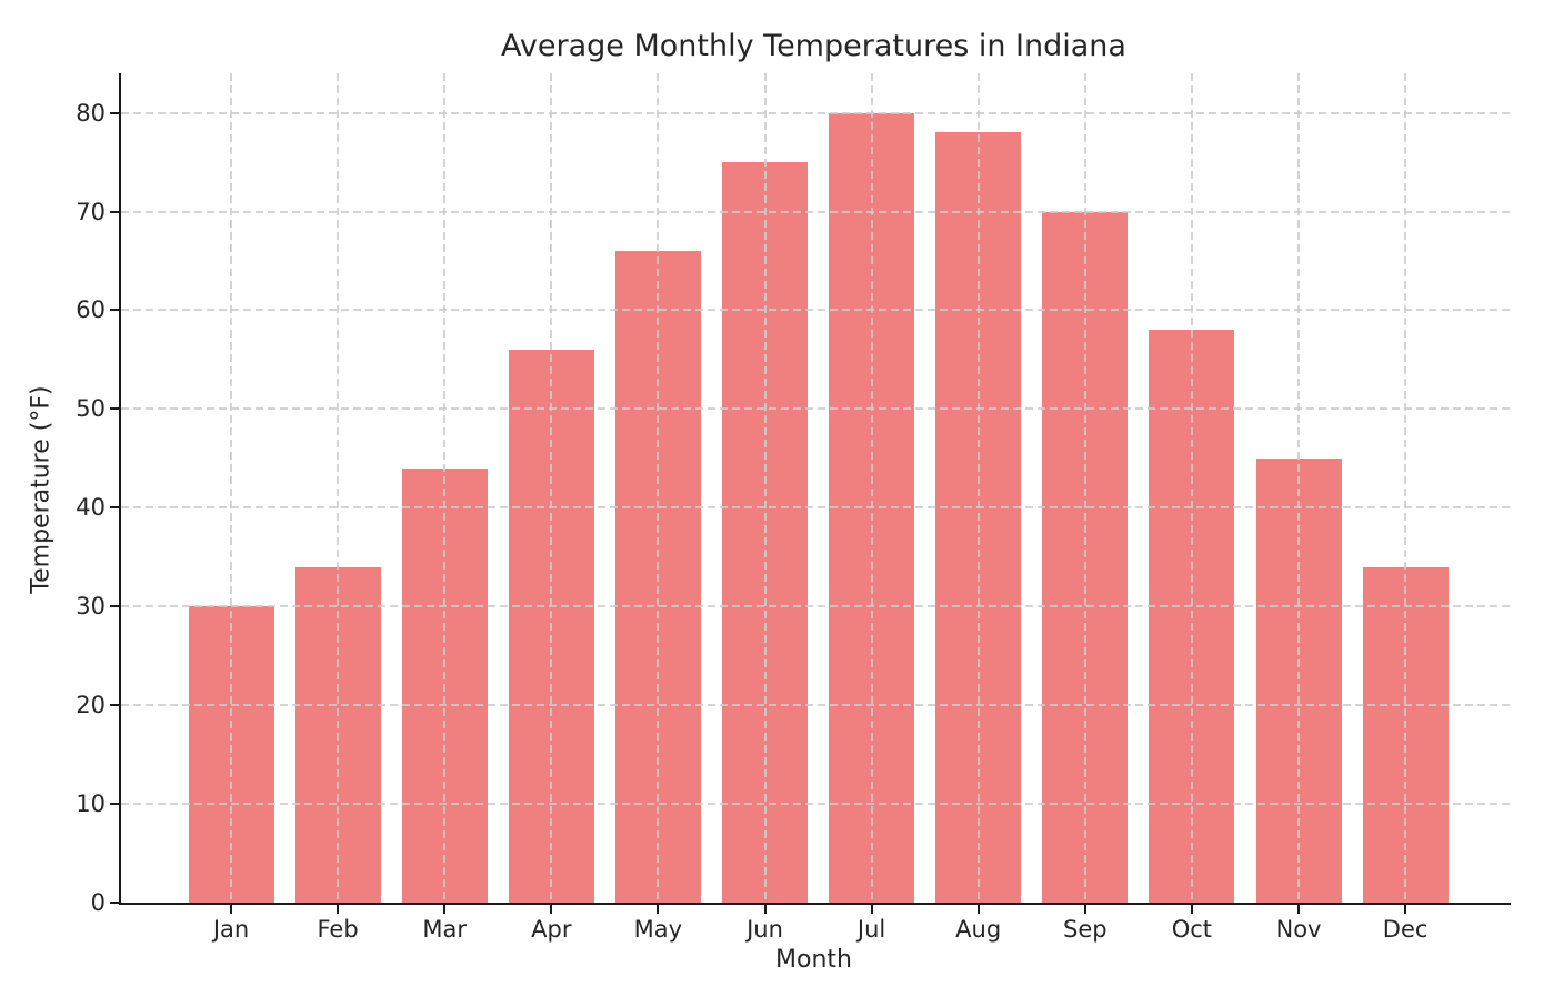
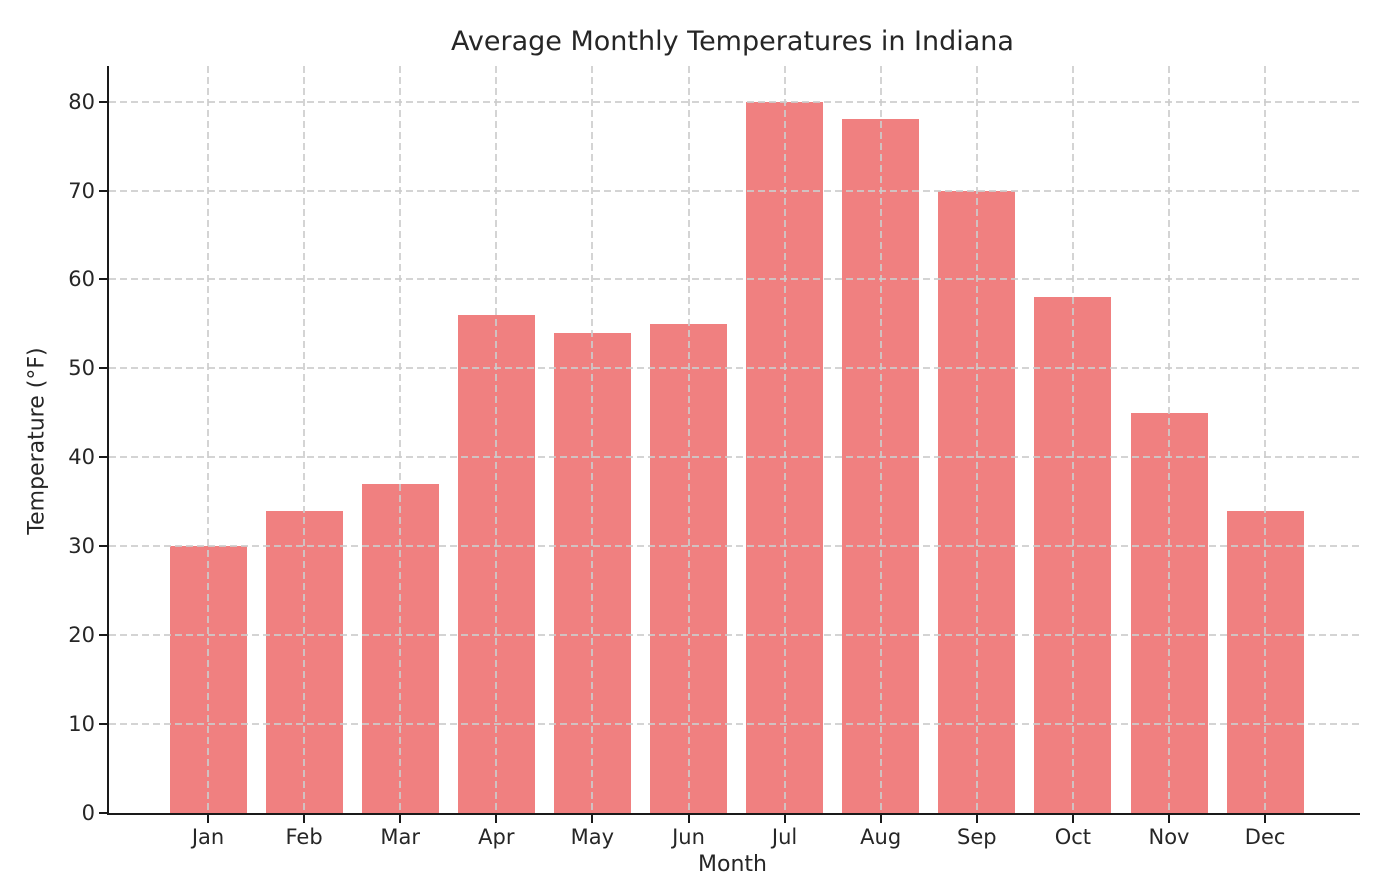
Mar: 44 -> 37
May: 66 -> 54
Jun: 75 -> 55
